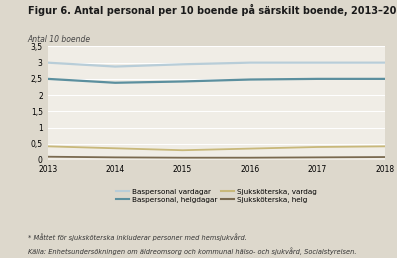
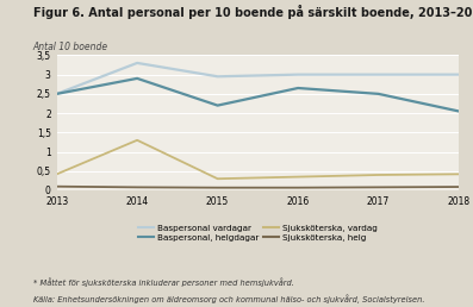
Baspersonal vardagar/2013: 3,00 -> 2,50
Baspersonal vardagar/2014: 2,88 -> 3,30
Baspersonal, helgdagar/2014: 2,38 -> 2,90
Sjuksköterska, vardag/2014: 0,36 -> 1,30
Baspersonal, helgdagar/2015: 2,42 -> 2,20
Baspersonal, helgdagar/2016: 2,48 -> 2,65
Baspersonal, helgdagar/2018: 2,50 -> 2,05
